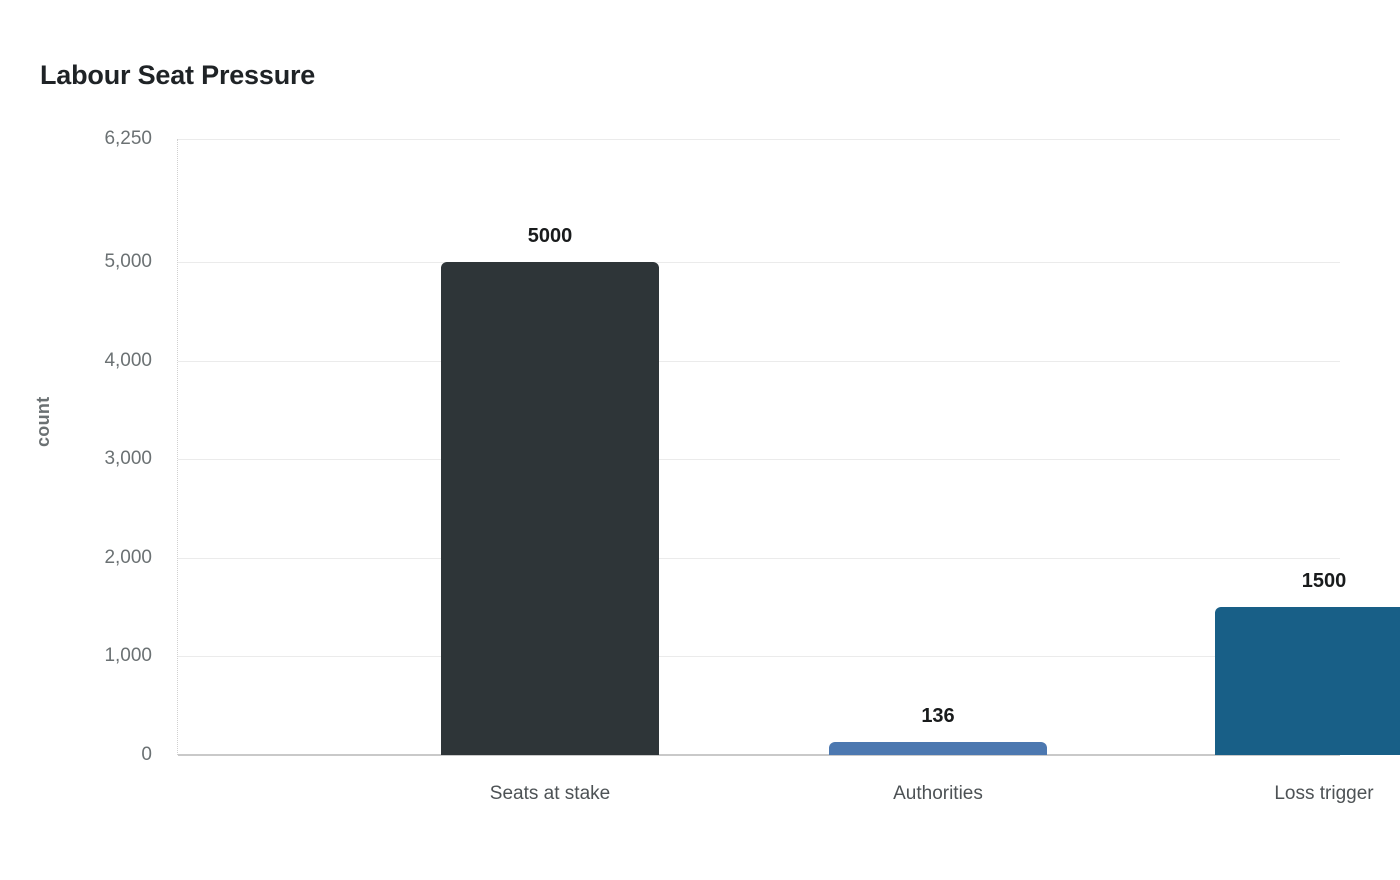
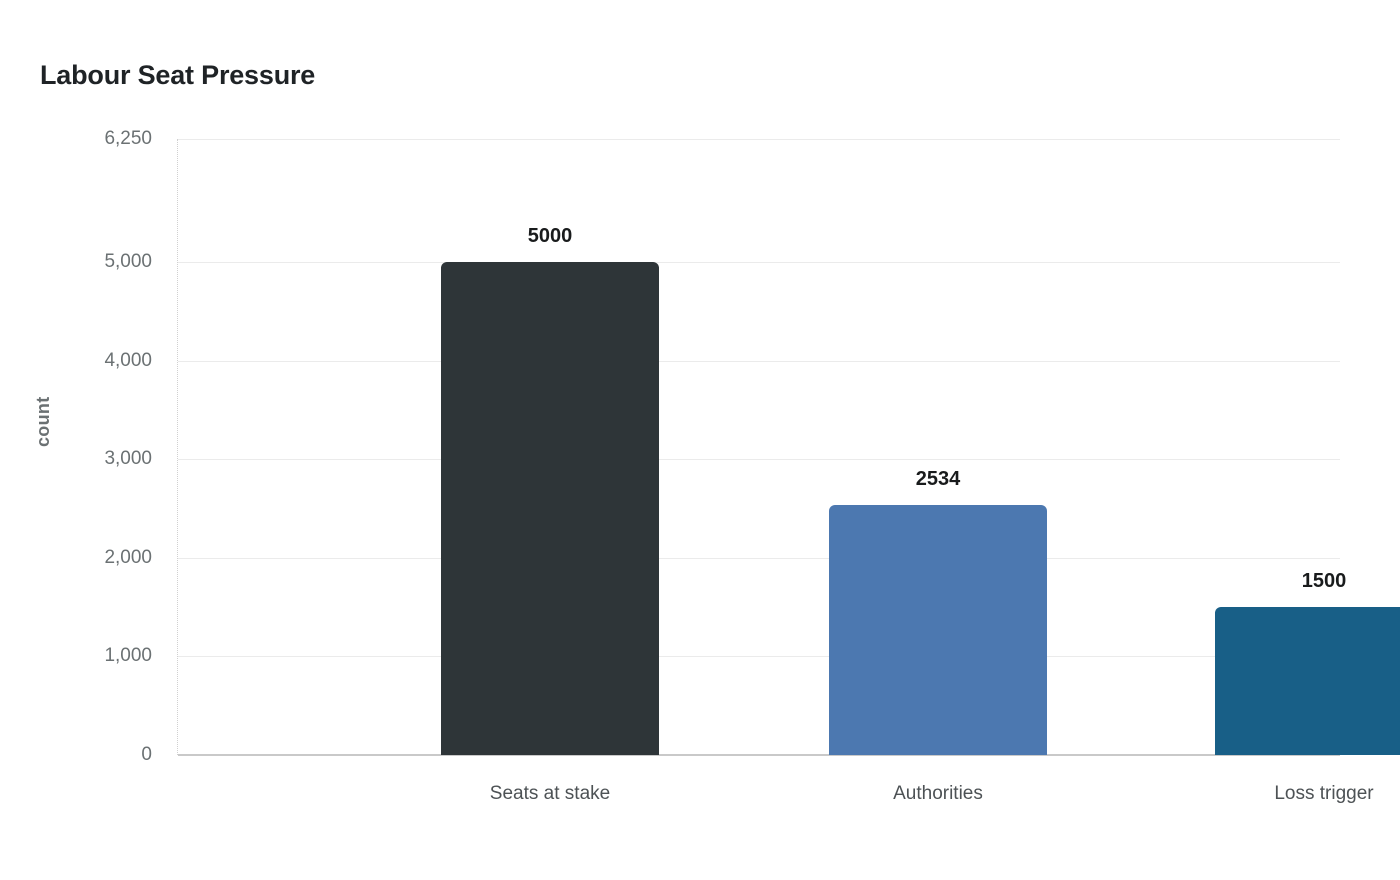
Authorities: 136 -> 2534
